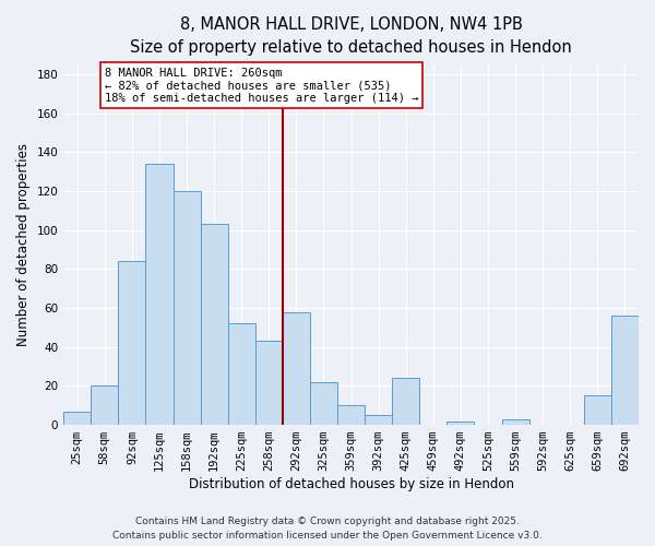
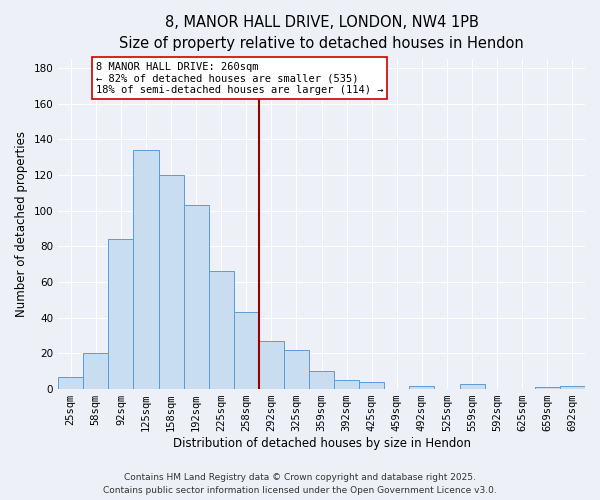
225sqm: 52 -> 66
292sqm: 58 -> 27
425sqm: 24 -> 4
659sqm: 15 -> 1
692sqm: 56 -> 2
